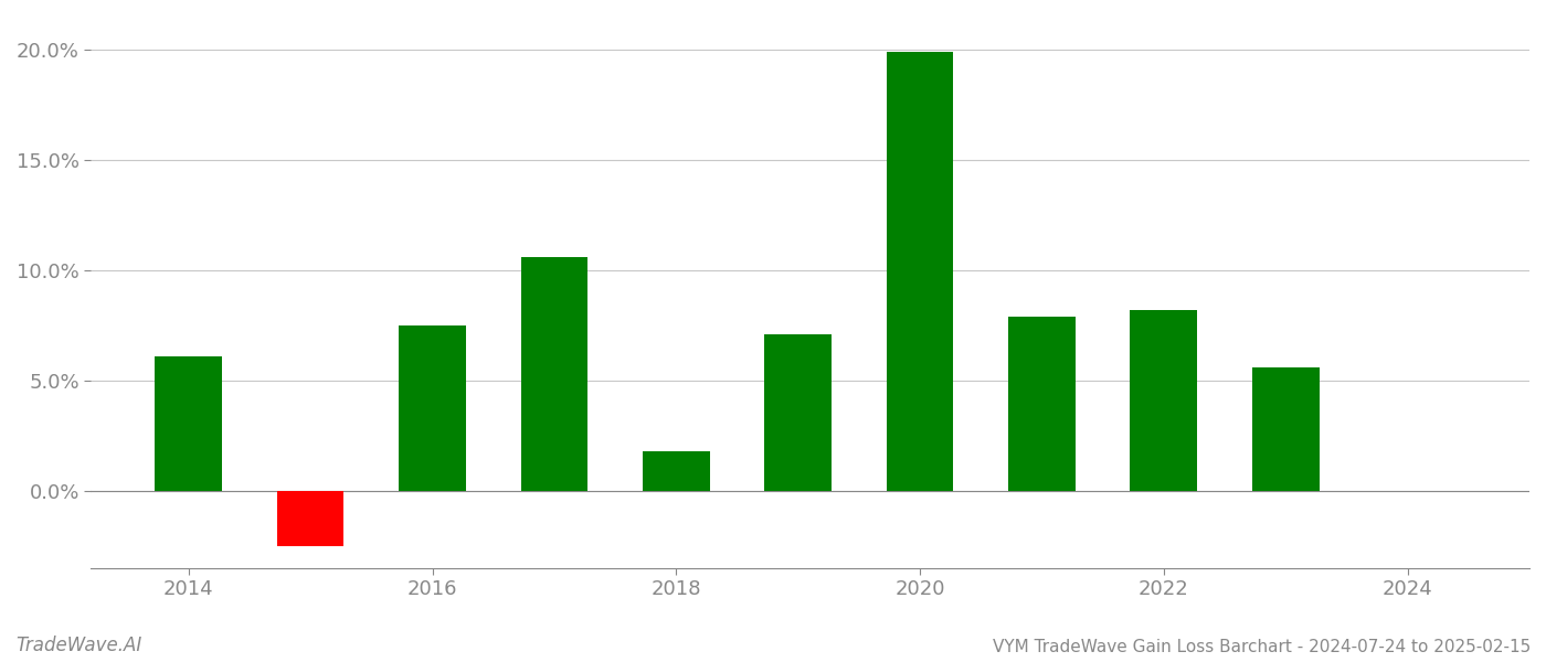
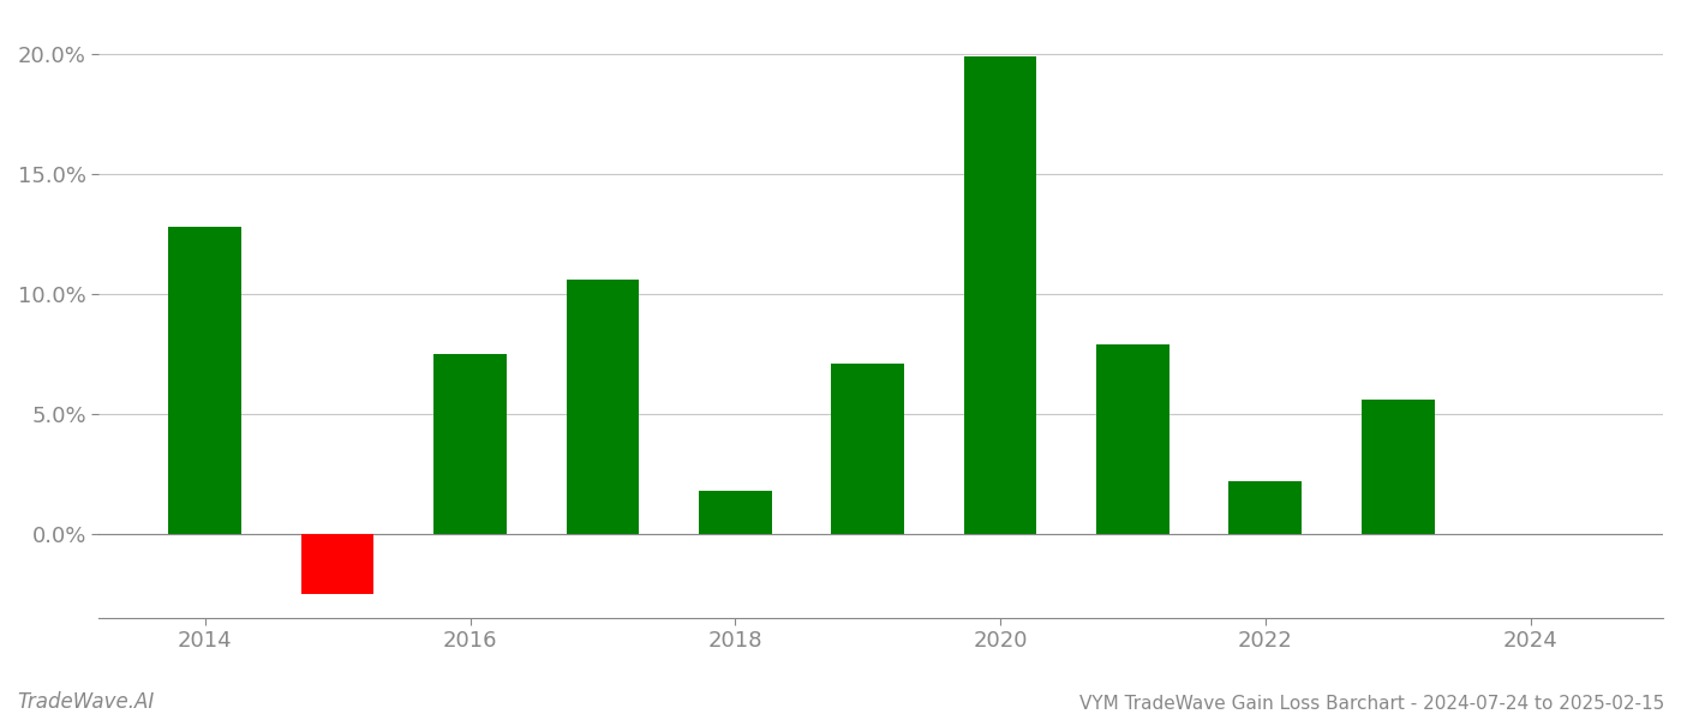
2014: 6.1% -> 12.8%
2022: 8.2% -> 2.2%
